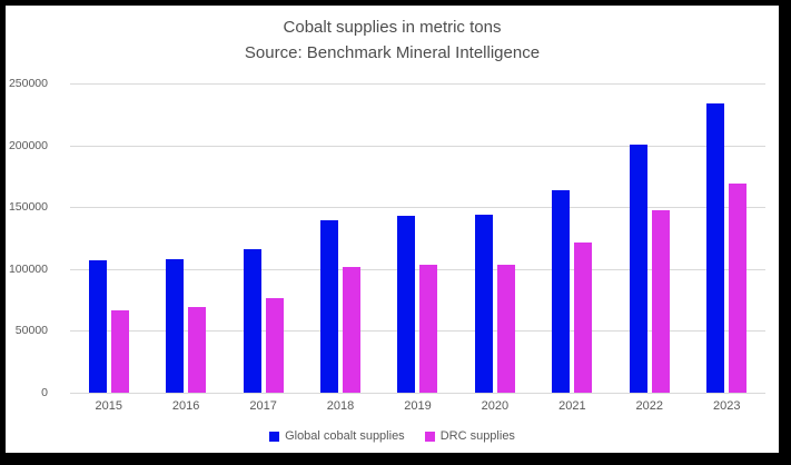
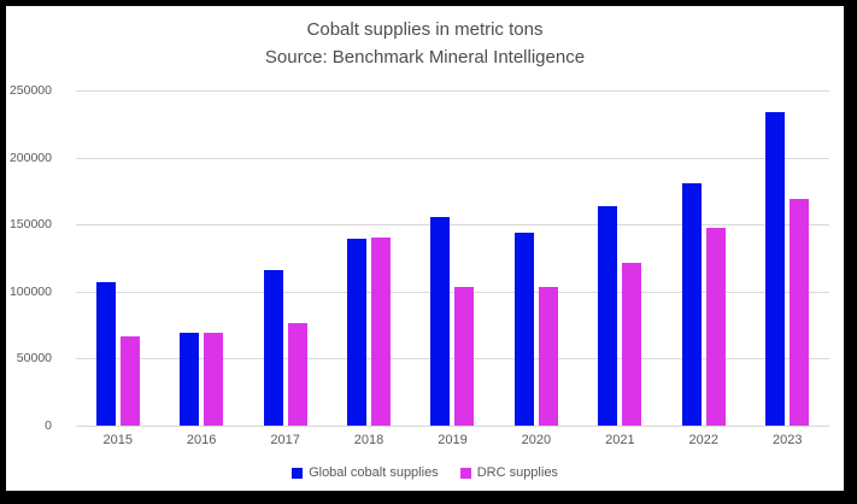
Global cobalt supplies/2016: 108000 -> 69000
DRC supplies/2018: 102000 -> 140000
Global cobalt supplies/2019: 143000 -> 156000
Global cobalt supplies/2022: 200000 -> 181000
